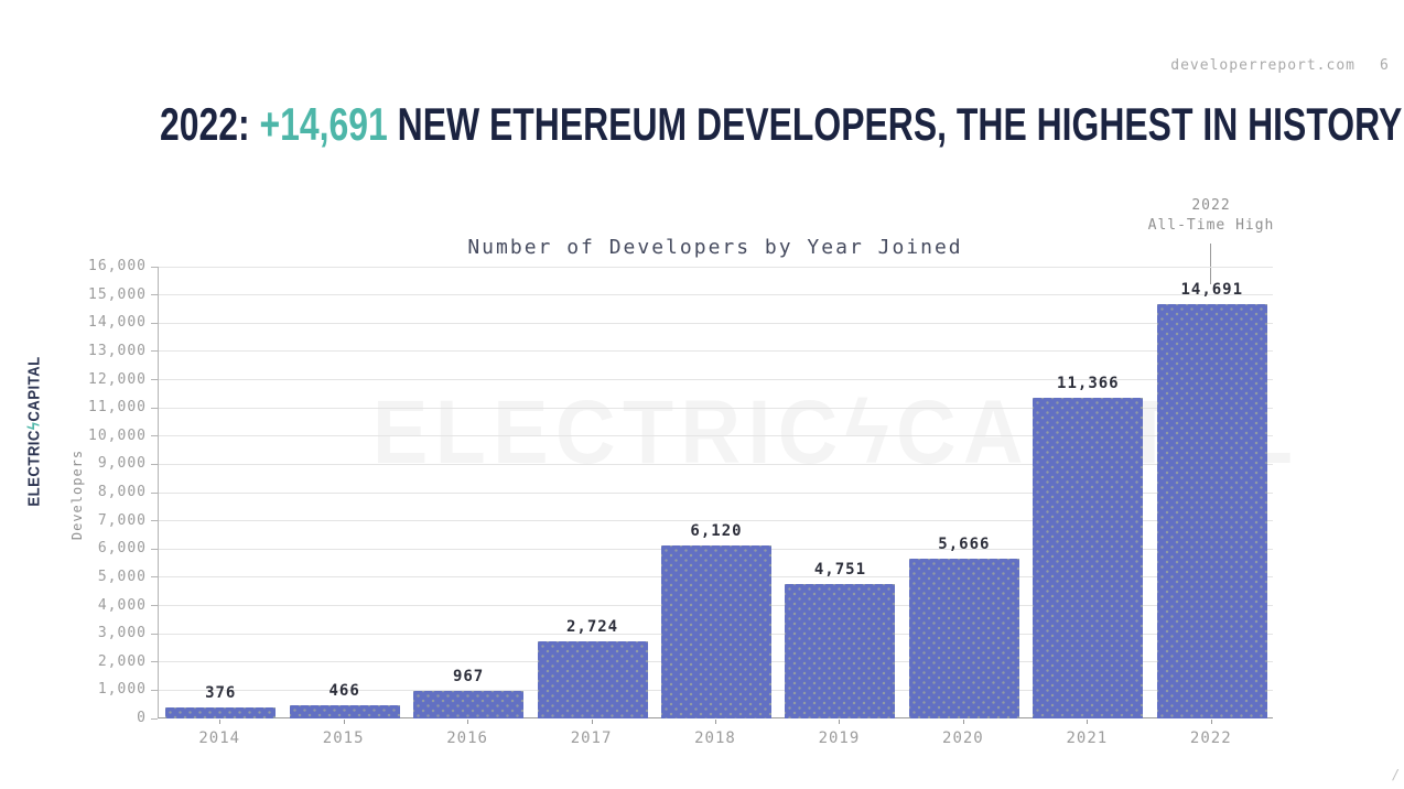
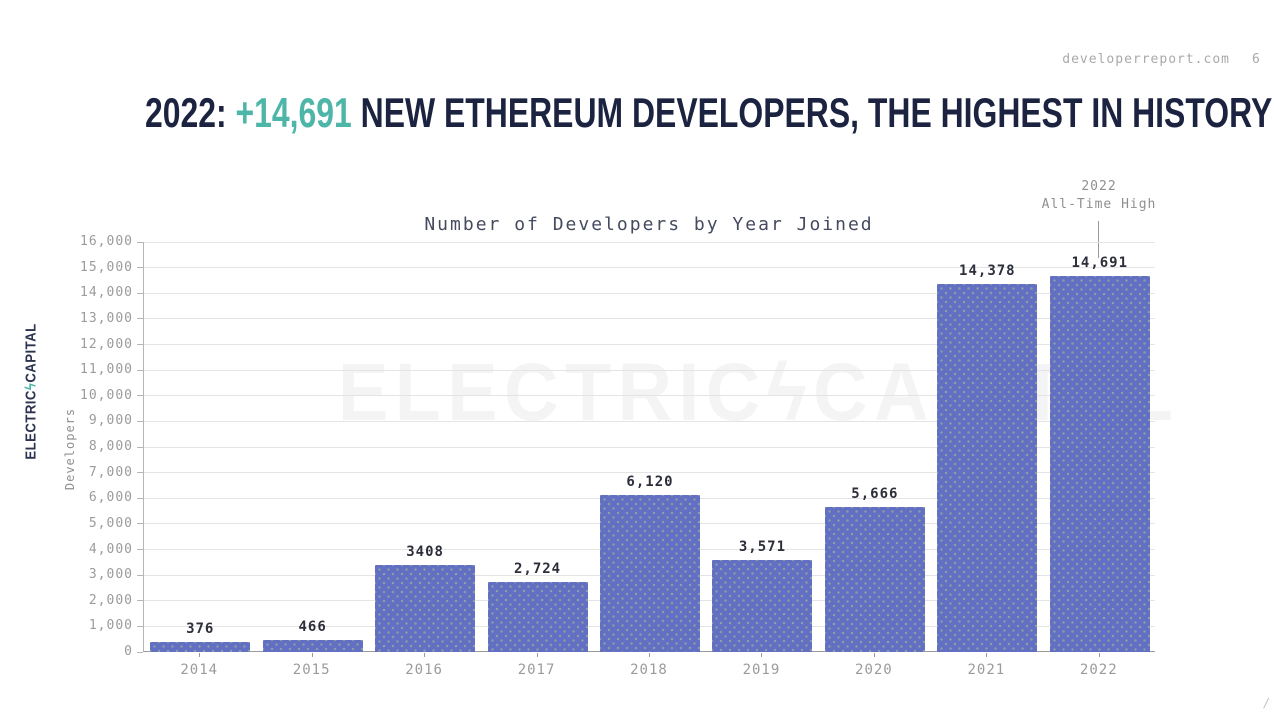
2016: 967 -> 3408
2019: 4,751 -> 3,571
2021: 11,366 -> 14,378
